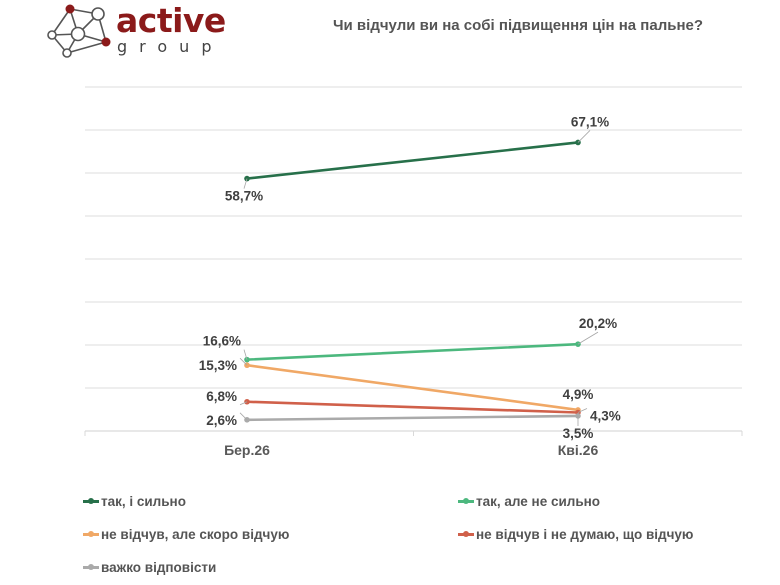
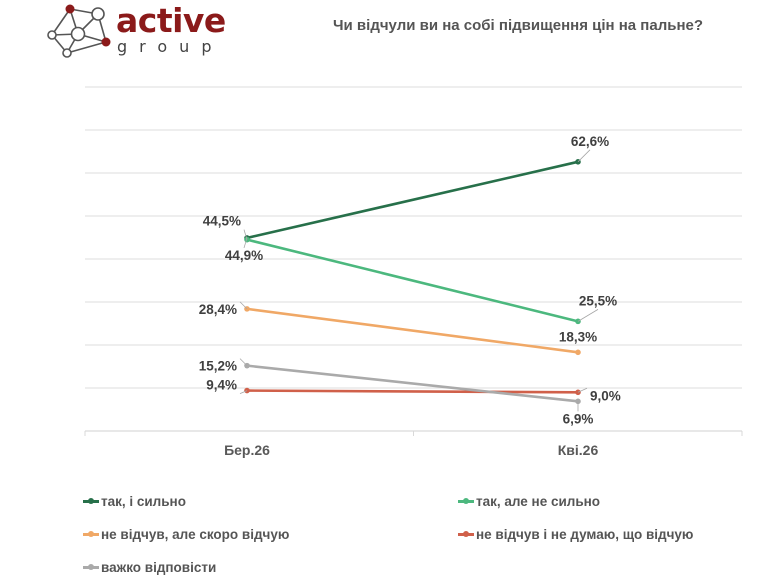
так, і сильно/Бер.26: 58,7% -> 44,9%
так, але не сильно/Бер.26: 16,6% -> 44,5%
не відчув, але скоро відчую/Бер.26: 15,3% -> 28,4%
не відчув і не думаю, що відчую/Бер.26: 6,8% -> 9,4%
важко відповісти/Бер.26: 2,6% -> 15,2%
так, і сильно/Кві.26: 67,1% -> 62,6%
так, але не сильно/Кві.26: 20,2% -> 25,5%
не відчув, але скоро відчую/Кві.26: 4,9% -> 18,3%
не відчув і не думаю, що відчую/Кві.26: 4,3% -> 9,0%
важко відповісти/Кві.26: 3,5% -> 6,9%
